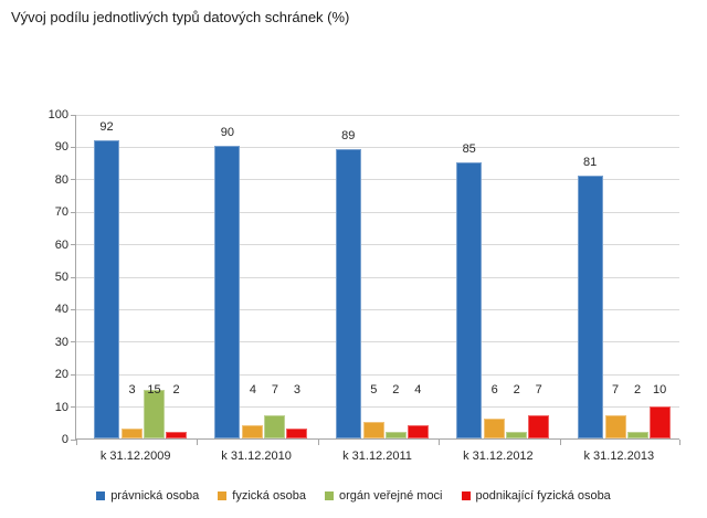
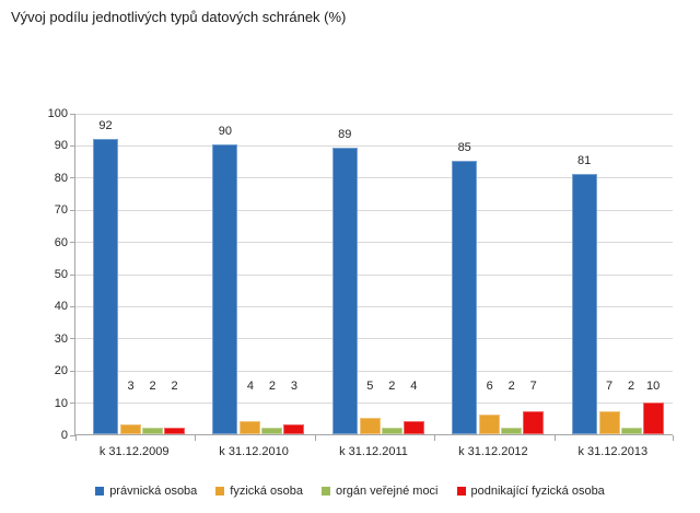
orgán veřejné moci/k 31.12.2009: 15 -> 2
orgán veřejné moci/k 31.12.2010: 7 -> 2
